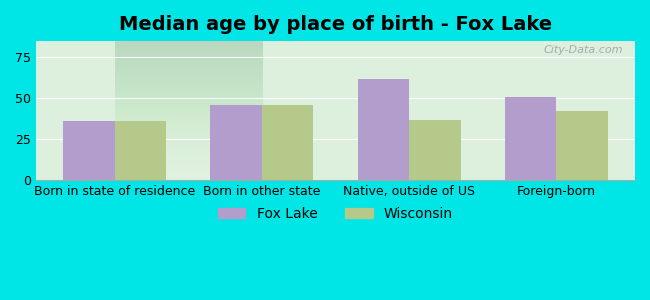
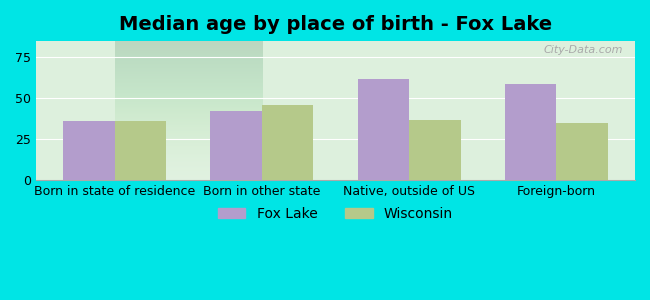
Fox Lake/Born in other state: 46 -> 42
Fox Lake/Foreign-born: 51 -> 59
Wisconsin/Foreign-born: 42 -> 35
